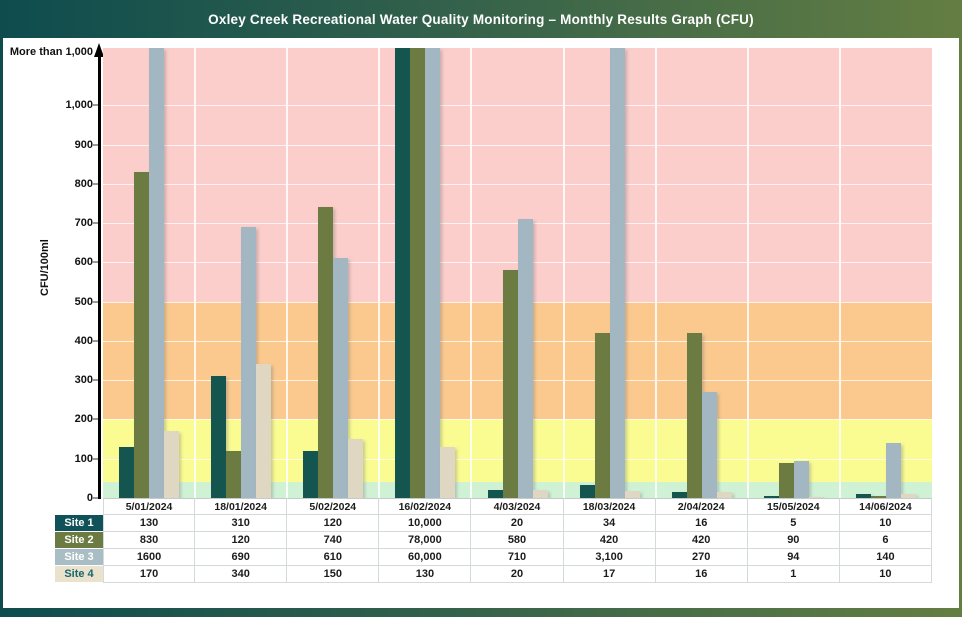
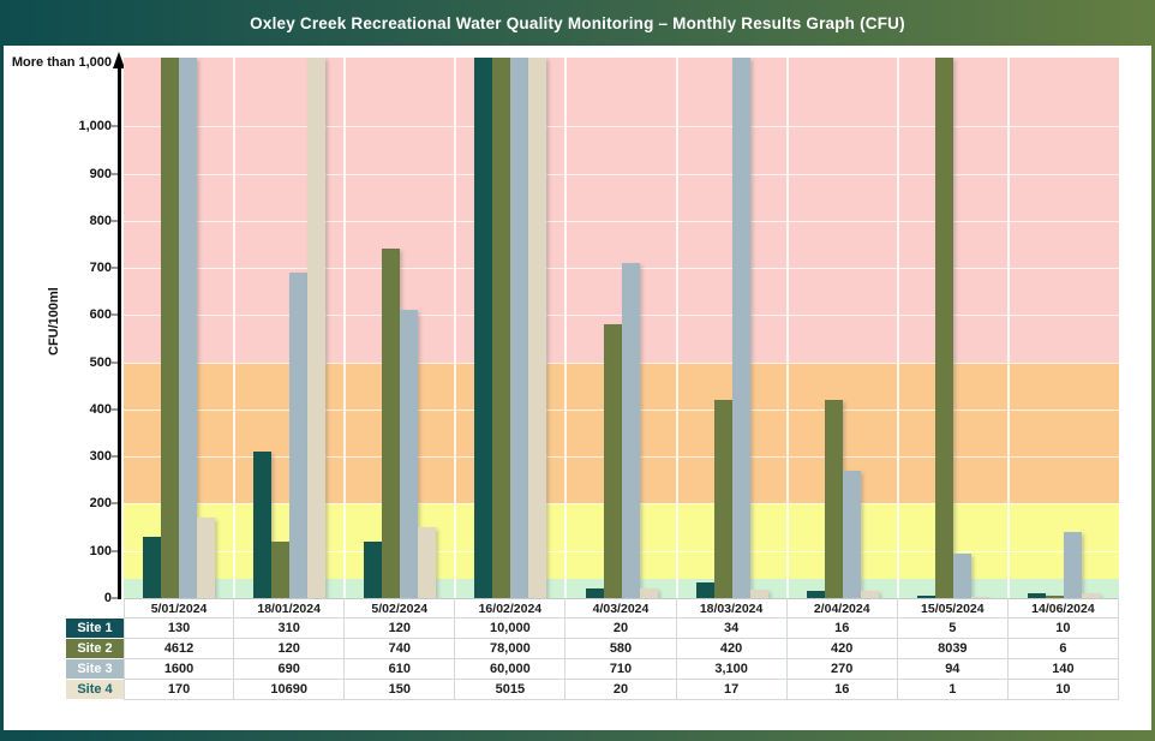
Site 2/5/01/2024: 830 -> 4612
Site 4/18/01/2024: 340 -> 10690
Site 4/16/02/2024: 130 -> 5015
Site 2/15/05/2024: 90 -> 8039
